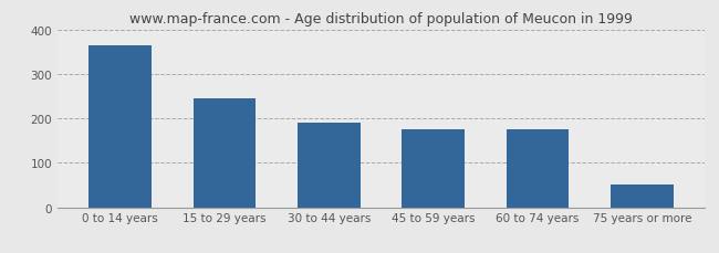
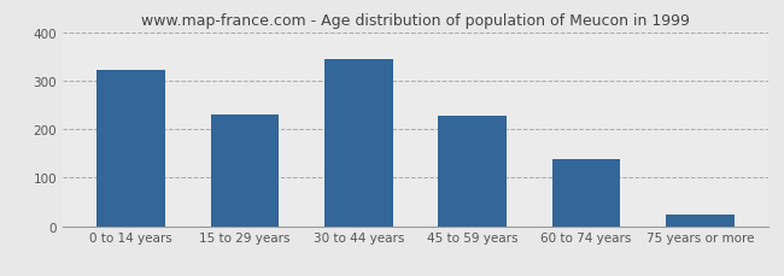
0 to 14 years: 365 -> 322
15 to 29 years: 245 -> 229
30 to 44 years: 190 -> 344
45 to 59 years: 175 -> 228
60 to 74 years: 175 -> 137
75 years or more: 50 -> 25
